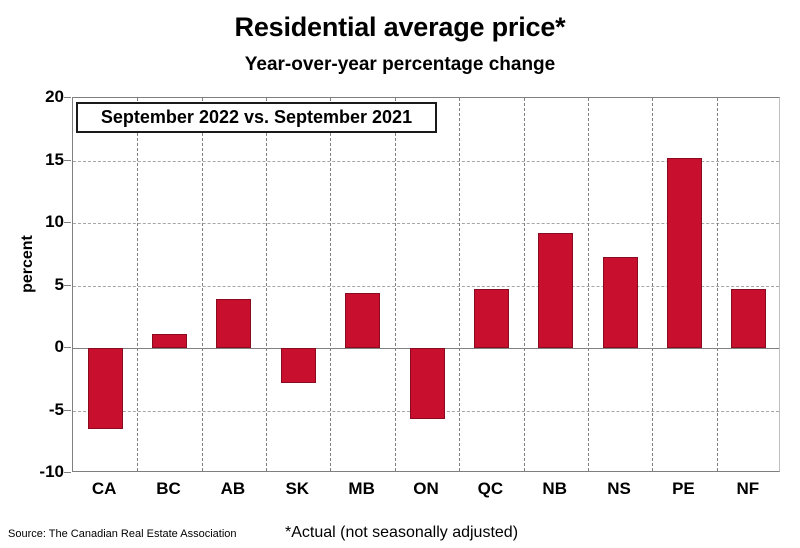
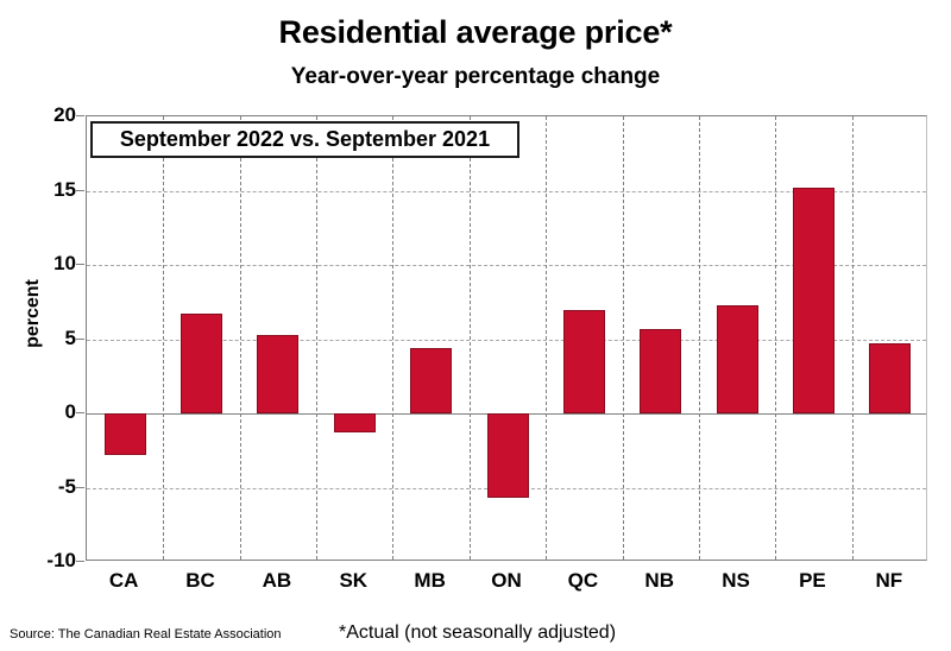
CA: -6.5 -> -2.8
BC: 1.1 -> 6.7
AB: 3.9 -> 5.3
SK: -2.8 -> -1.3
QC: 4.7 -> 7.0
NB: 9.2 -> 5.7
